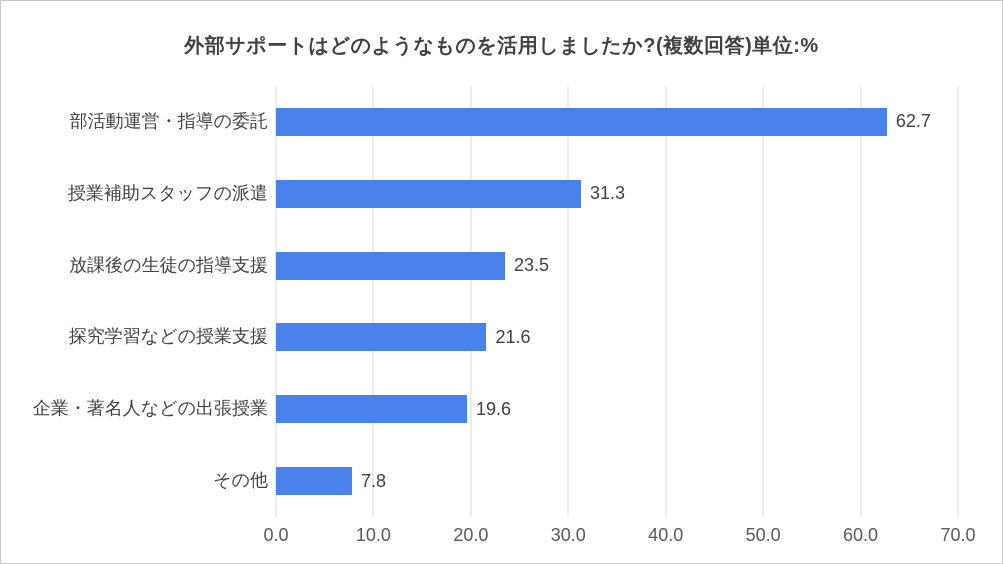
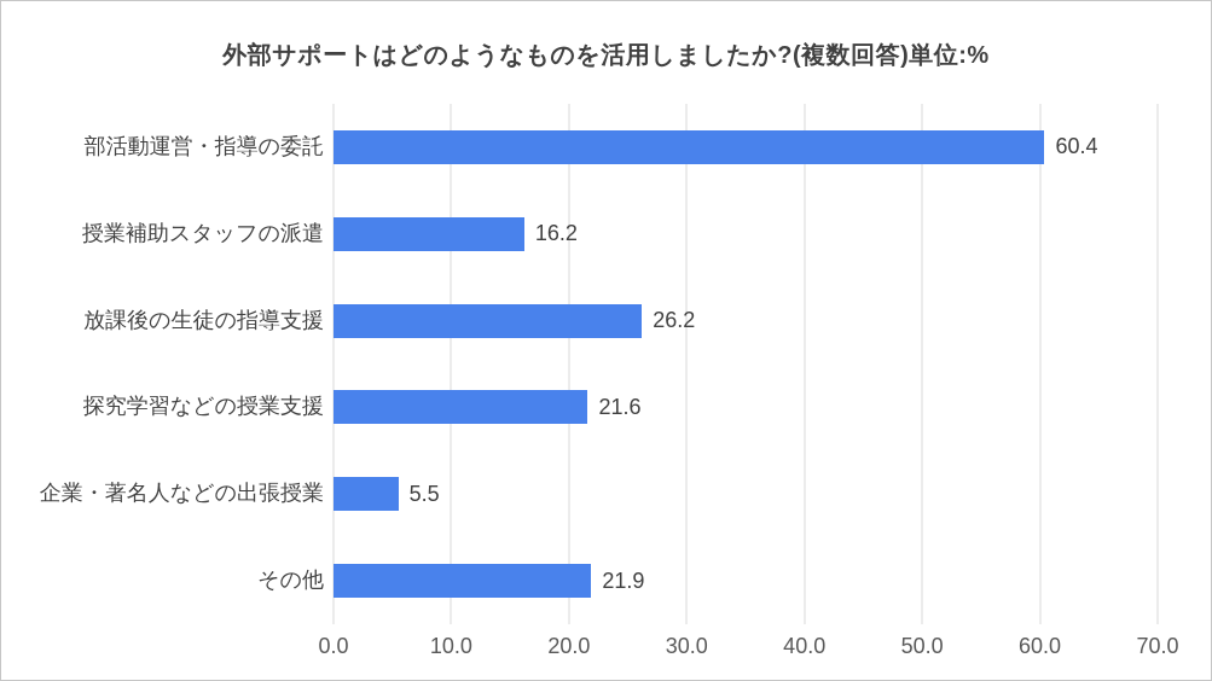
部活動運営・指導の委託: 62.7 -> 60.4
授業補助スタッフの派遣: 31.3 -> 16.2
放課後の生徒の指導支援: 23.5 -> 26.2
企業・著名人などの出張授業: 19.6 -> 5.5
その他: 7.8 -> 21.9
